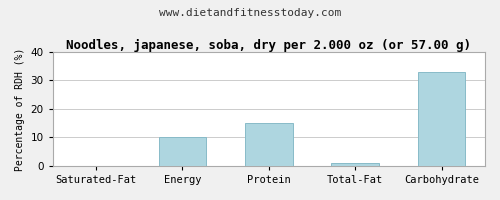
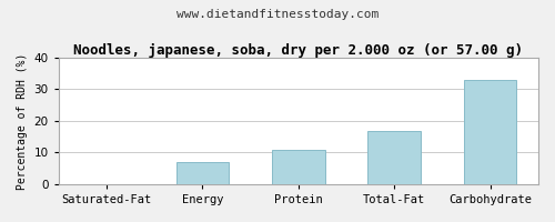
Energy: 10 -> 7
Protein: 15 -> 11
Total-Fat: 1 -> 17
